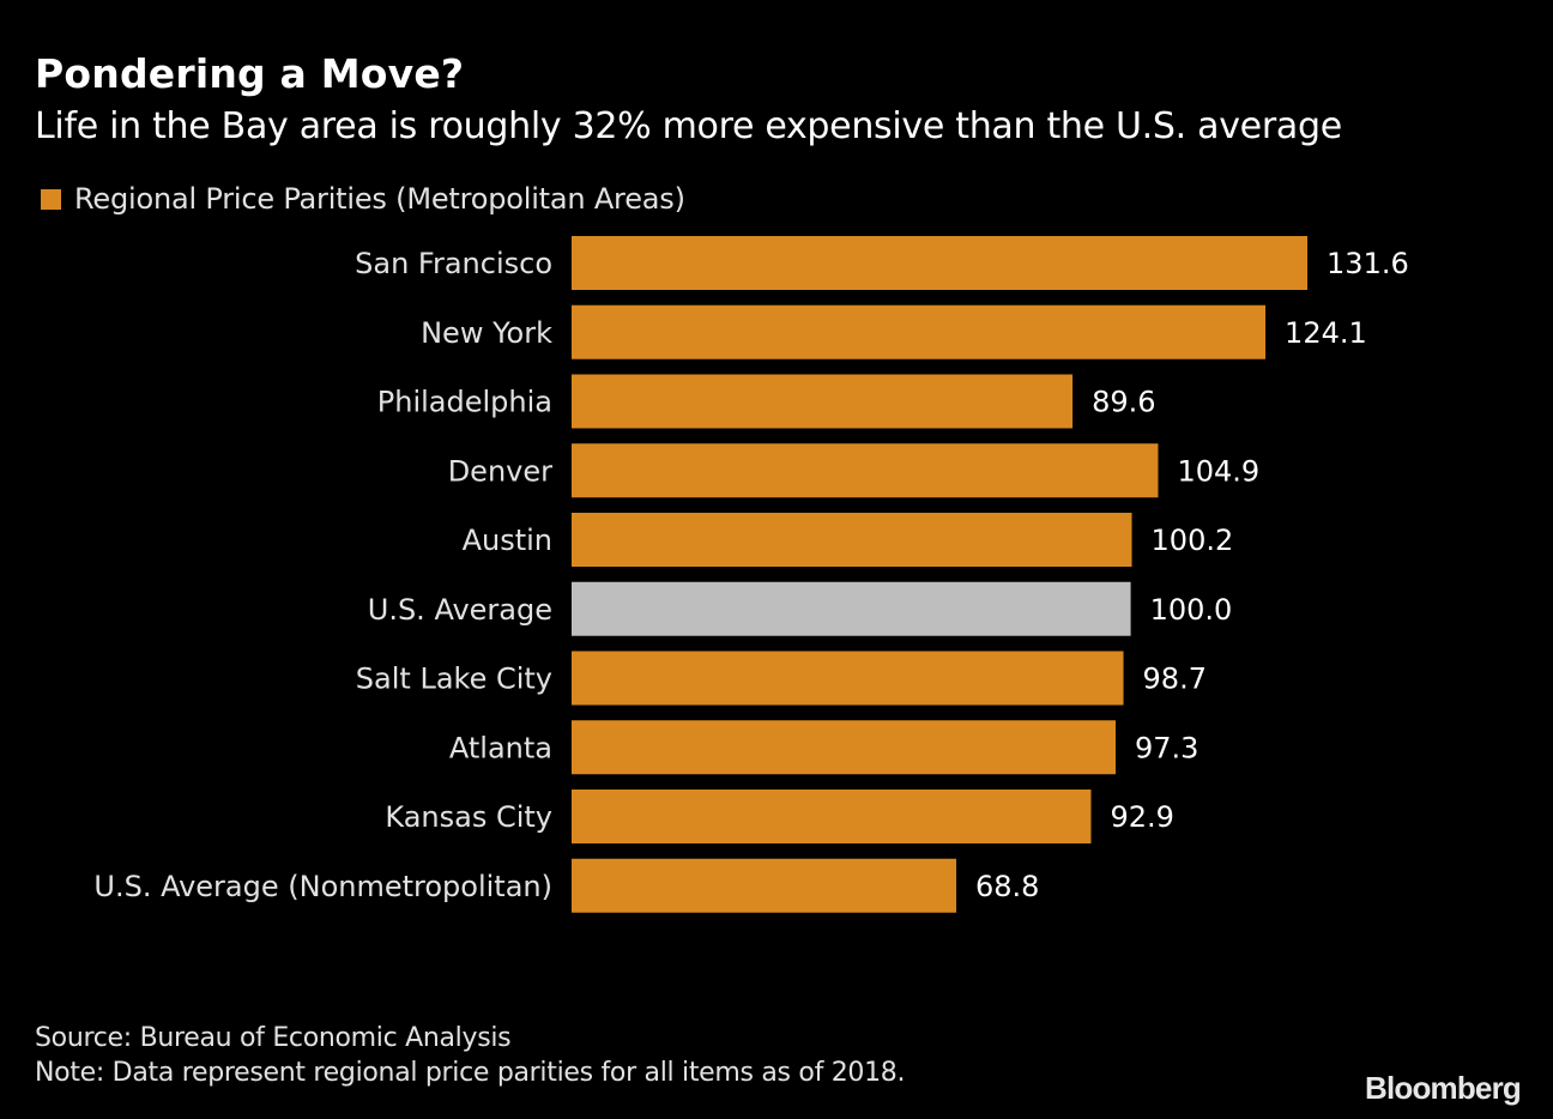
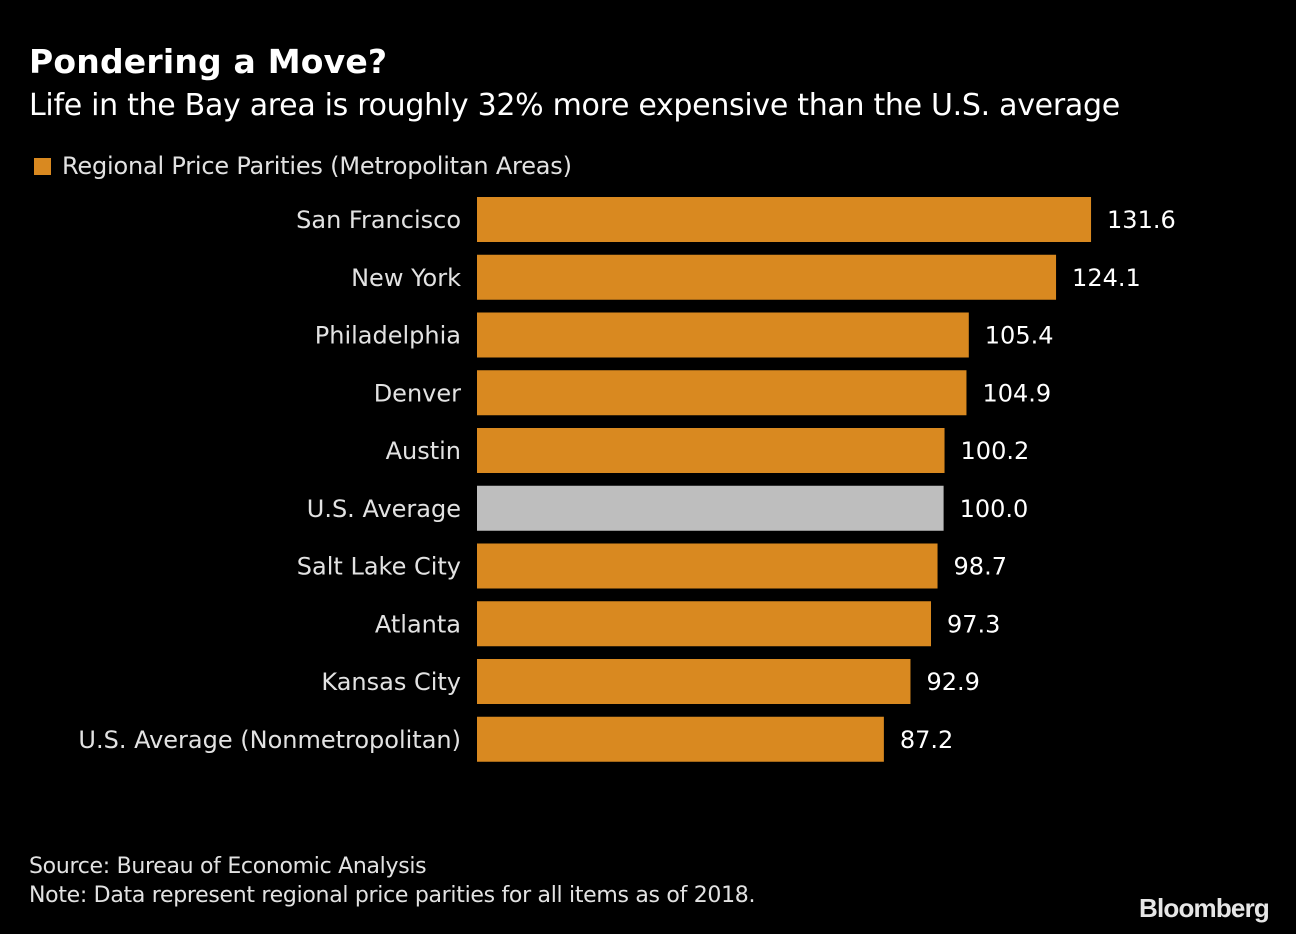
Philadelphia: 89.6 -> 105.4
U.S. Average (Nonmetropolitan): 68.8 -> 87.2
